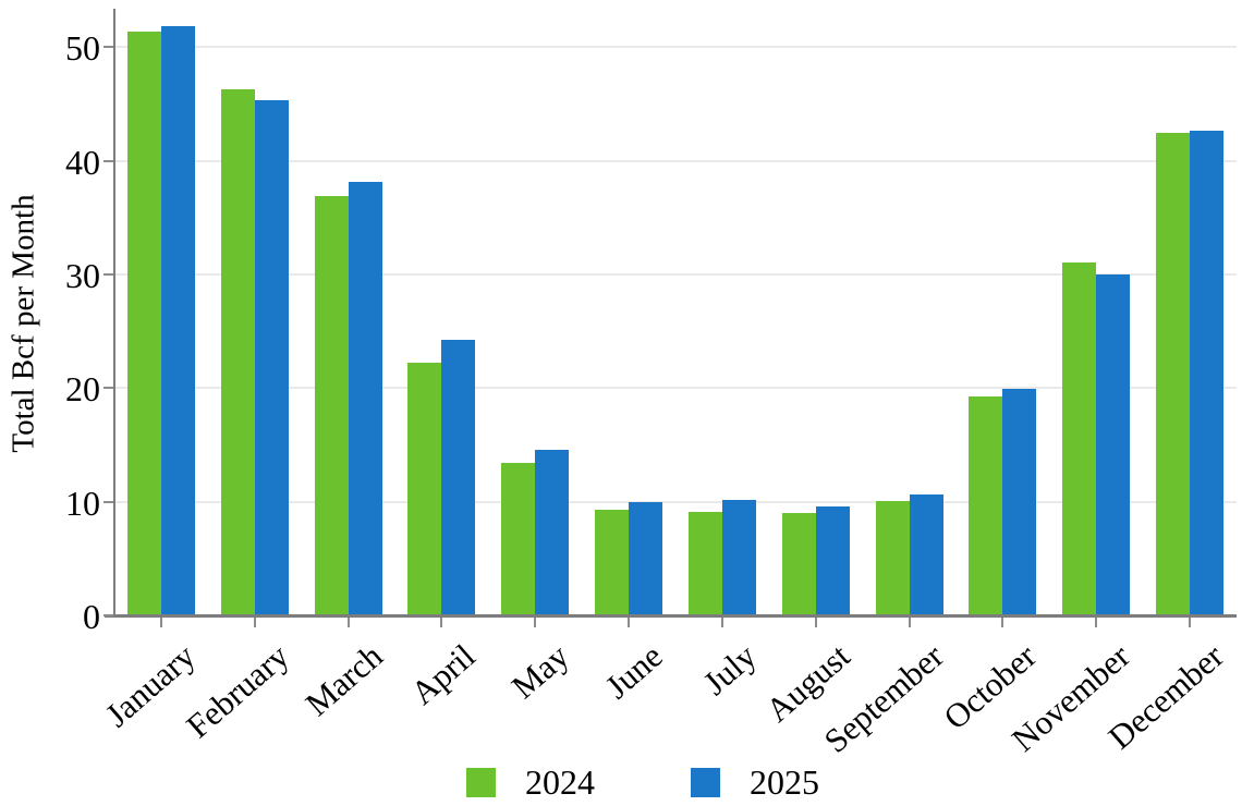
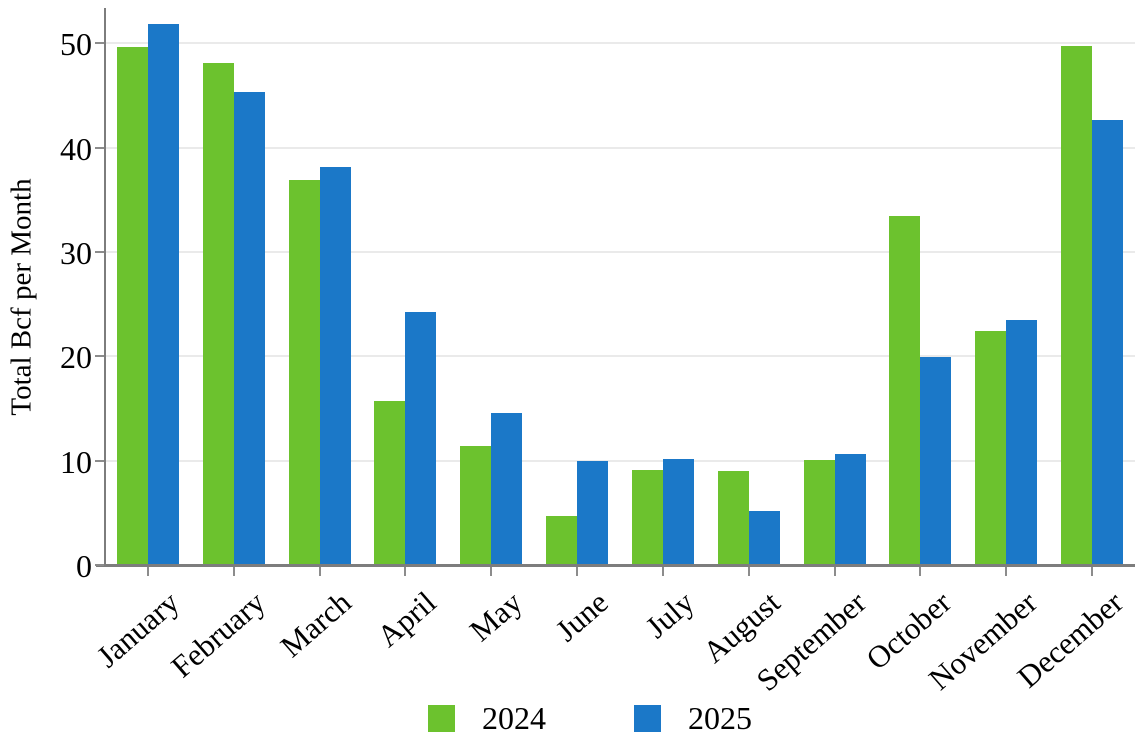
2024/January: 51.4 -> 49.7
2024/February: 46.3 -> 48.1
2024/April: 22.2 -> 15.7
2024/May: 13.4 -> 11.4
2024/June: 9.3 -> 4.7
2025/August: 9.6 -> 5.2
2024/October: 19.3 -> 33.5
2024/November: 31.1 -> 22.4
2025/November: 30.0 -> 23.5
2024/December: 42.5 -> 49.8
